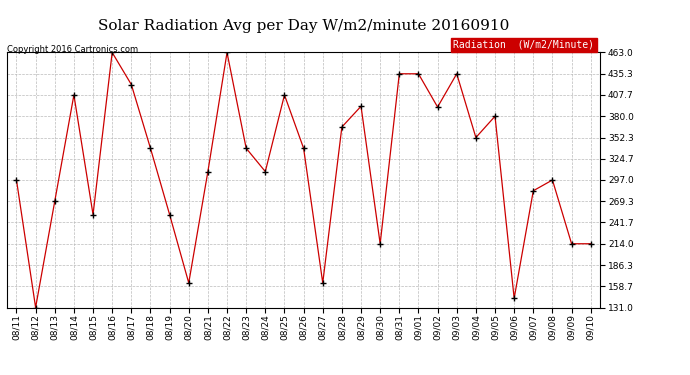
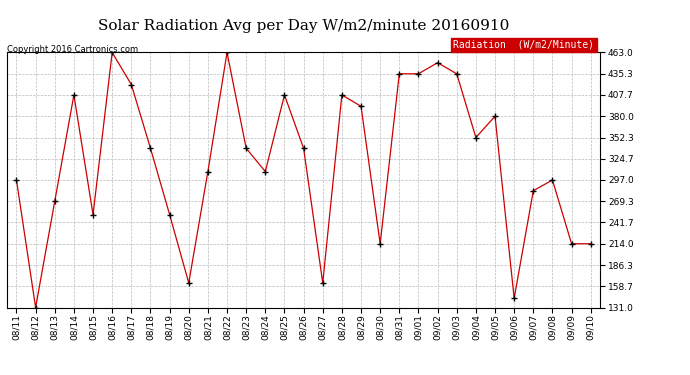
08/28: 366 -> 408
09/02: 392 -> 450
